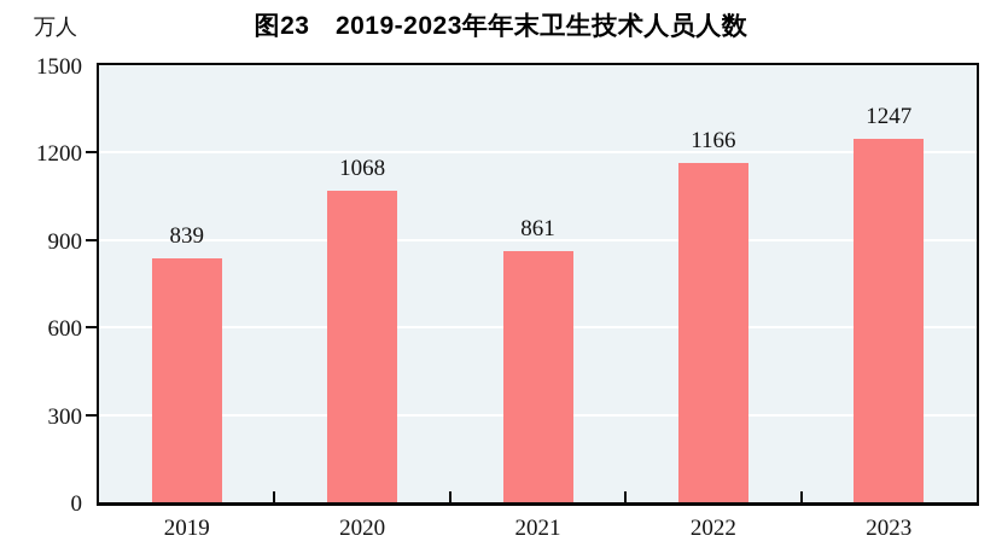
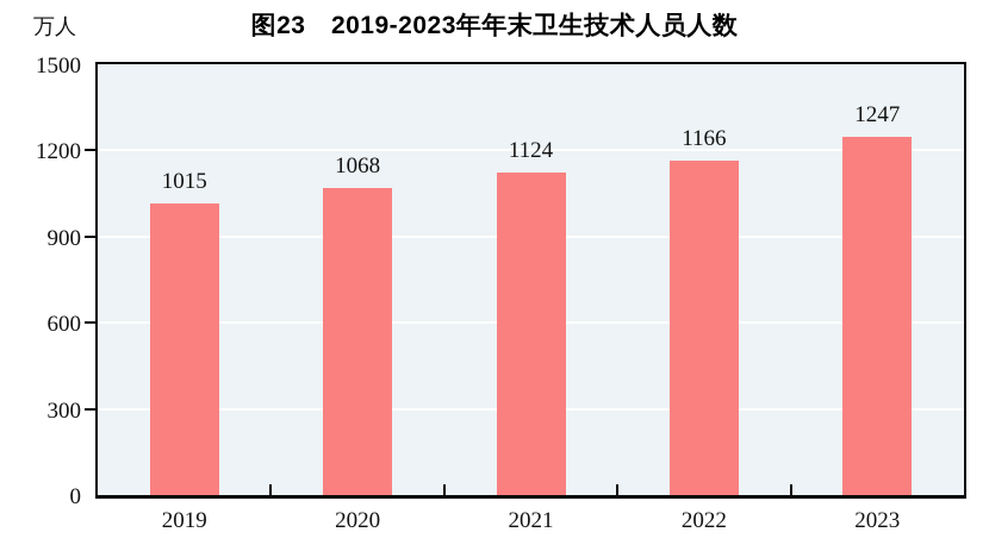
2019: 839 -> 1015
2021: 861 -> 1124
